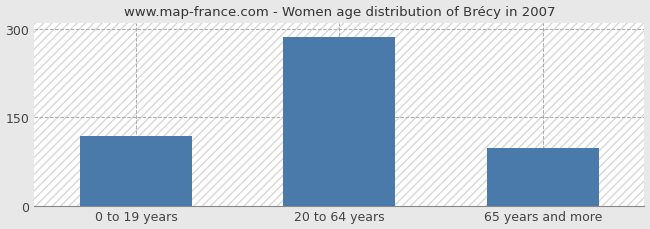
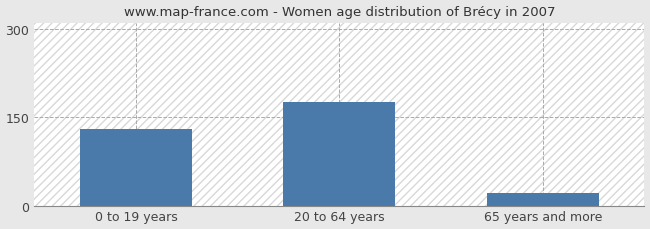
0 to 19 years: 118 -> 130
20 to 64 years: 286 -> 175
65 years and more: 98 -> 22
